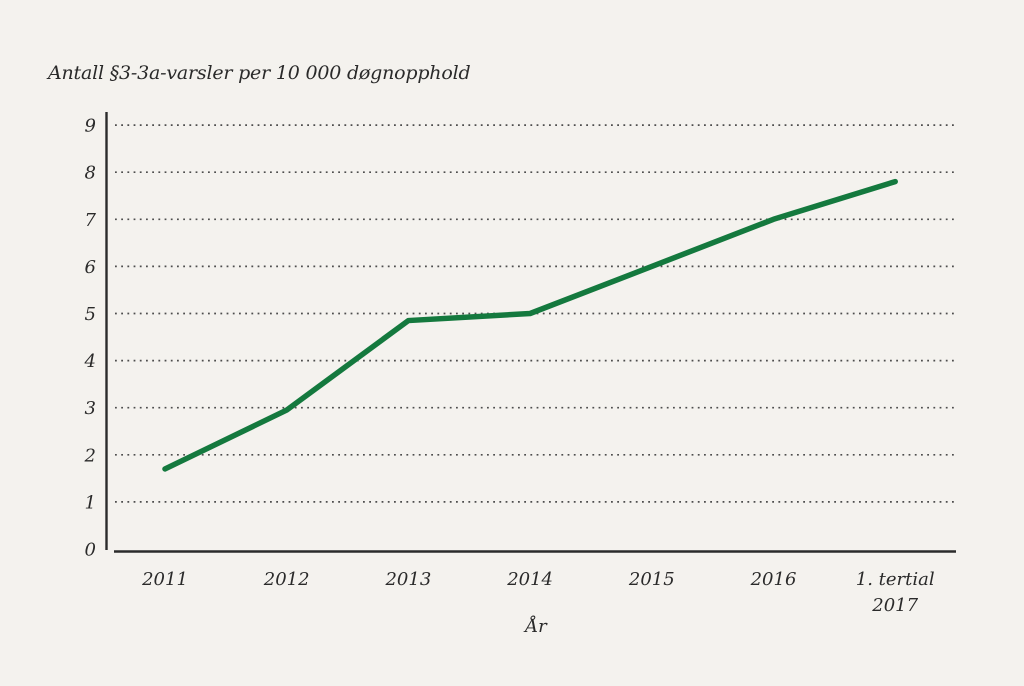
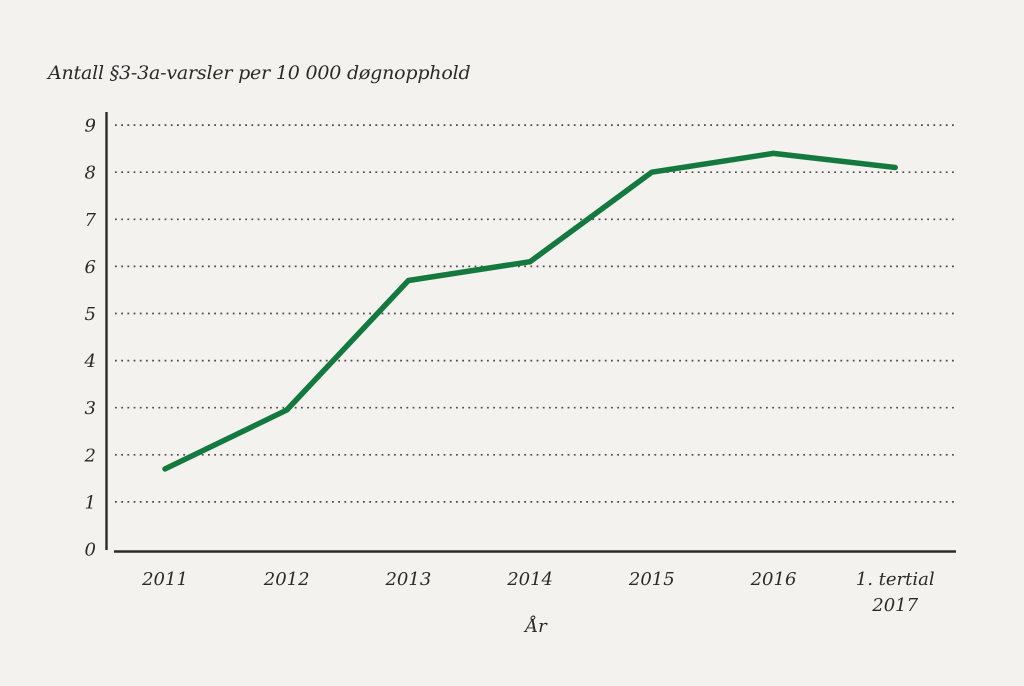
2013: 4.8 -> 5.7
2014: 5.0 -> 6.1
2015: 6.0 -> 8.0
2016: 7.0 -> 8.4
1. tertial 2017: 7.8 -> 8.1
